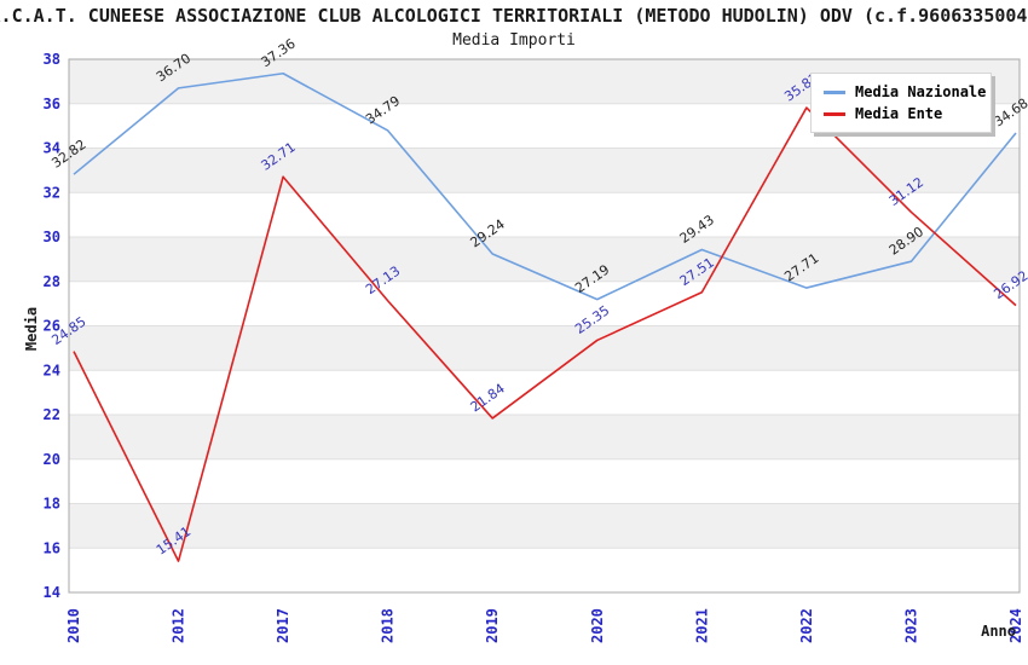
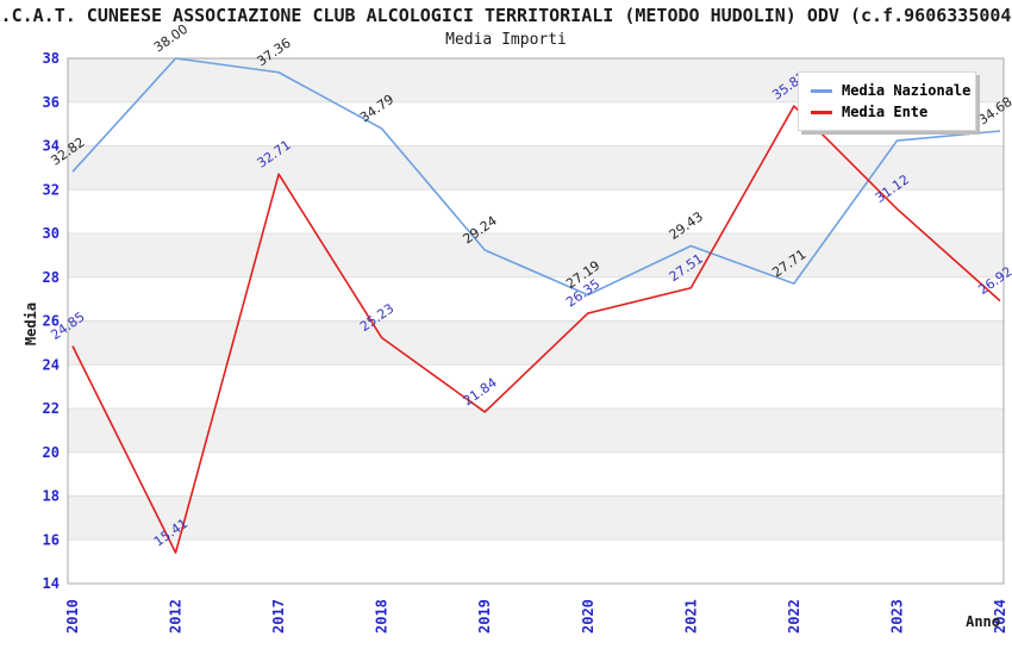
Media Nazionale/2012: 36.70 -> 38.00
Media Ente/2018: 27.13 -> 25.23
Media Ente/2020: 25.35 -> 26.35
Media Nazionale/2023: 28.90 -> 34.24
